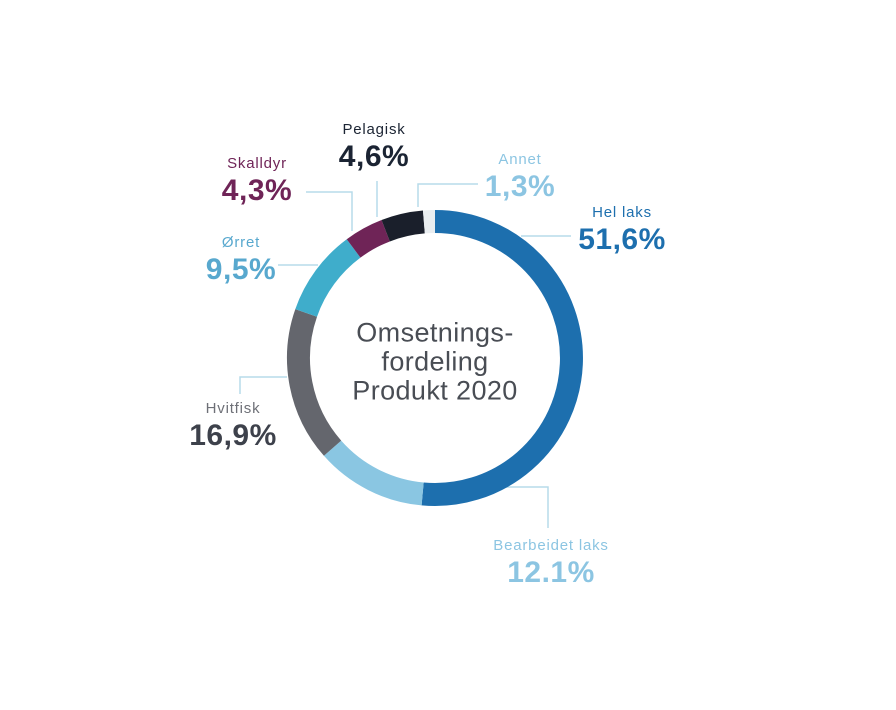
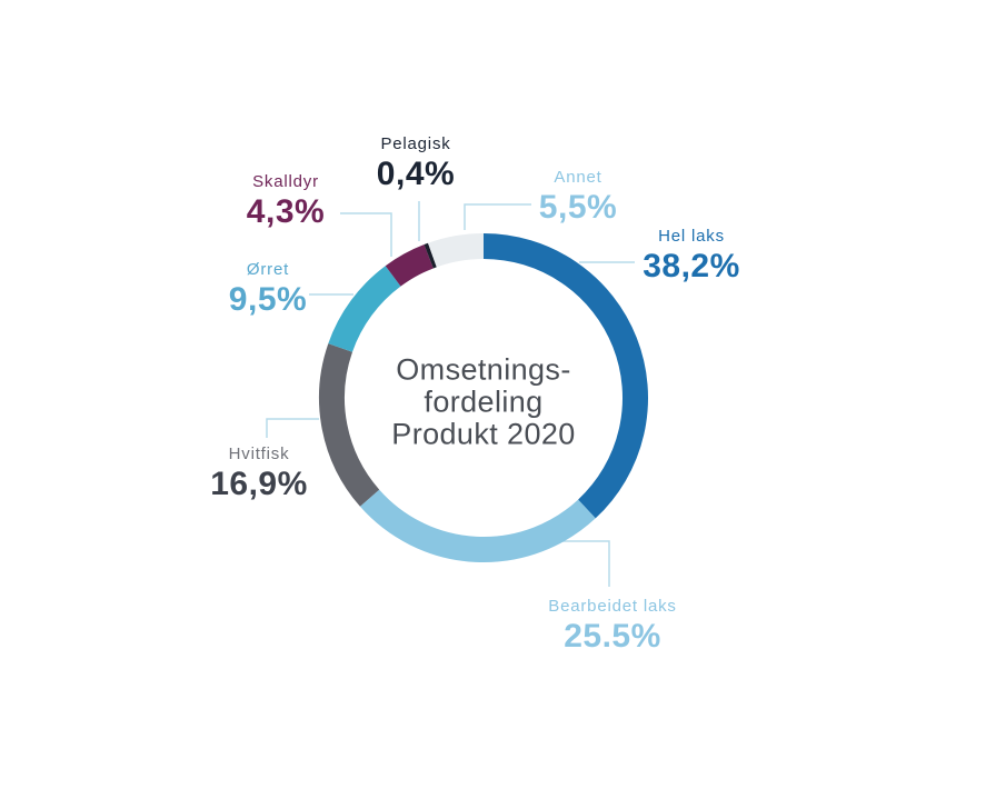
Hel laks: 51,6% -> 38,2%
Bearbeidet laks: 12.1% -> 25.5%
Pelagisk: 4,6% -> 0,4%
Annet: 1,3% -> 5,5%
